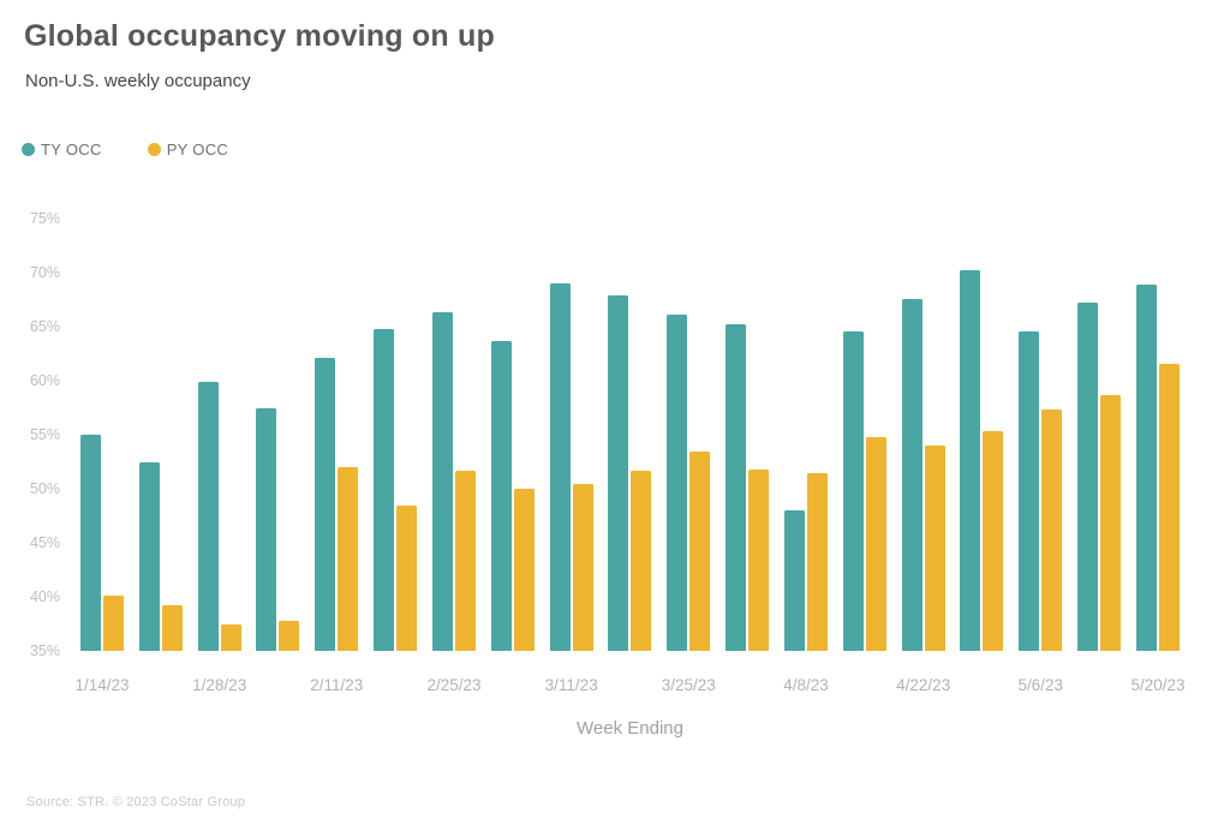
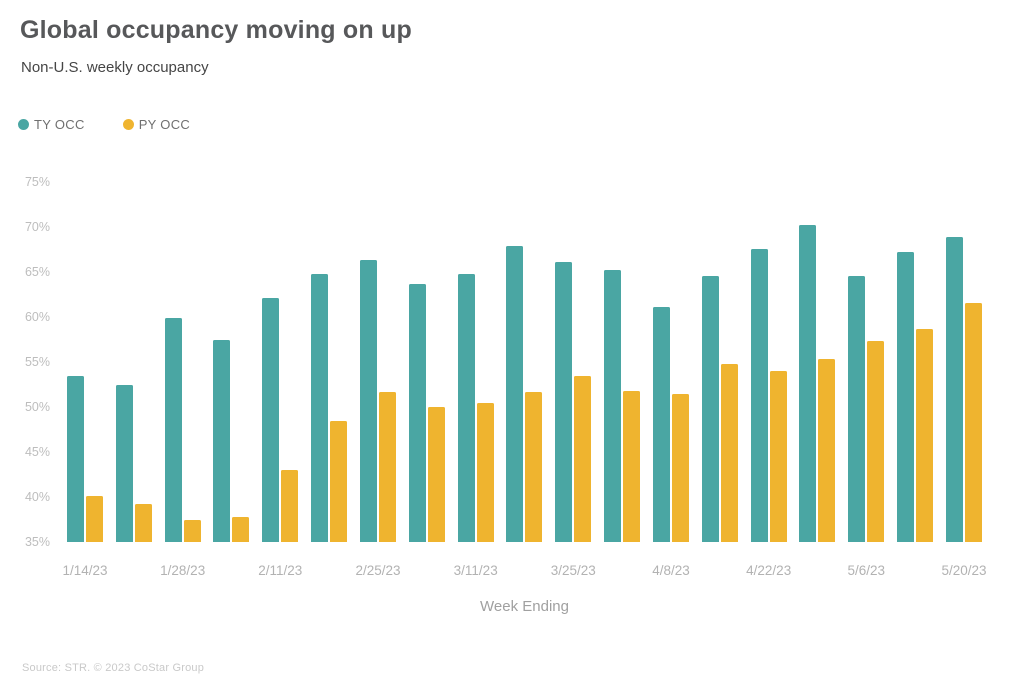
TY OCC/1/14/23: 55% -> 53%
PY OCC/2/11/23: 52% -> 43%
TY OCC/3/11/23: 69% -> 65%
TY OCC/4/8/23: 48% -> 61%
